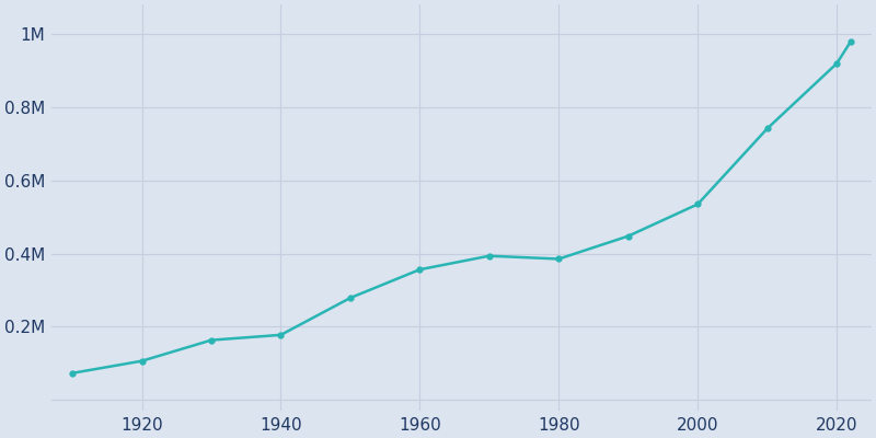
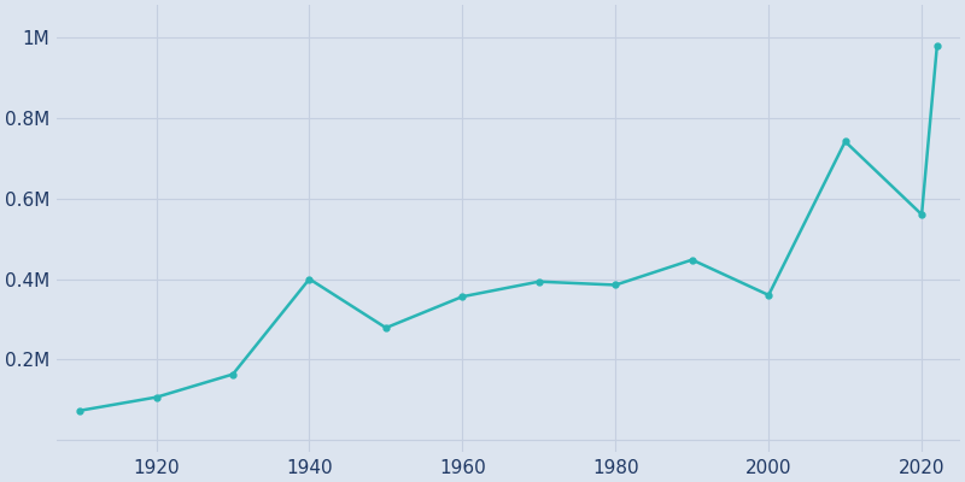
1940: 0.178M -> 0.400M
2000: 0.535M -> 0.360M
2020: 0.919M -> 0.560M
